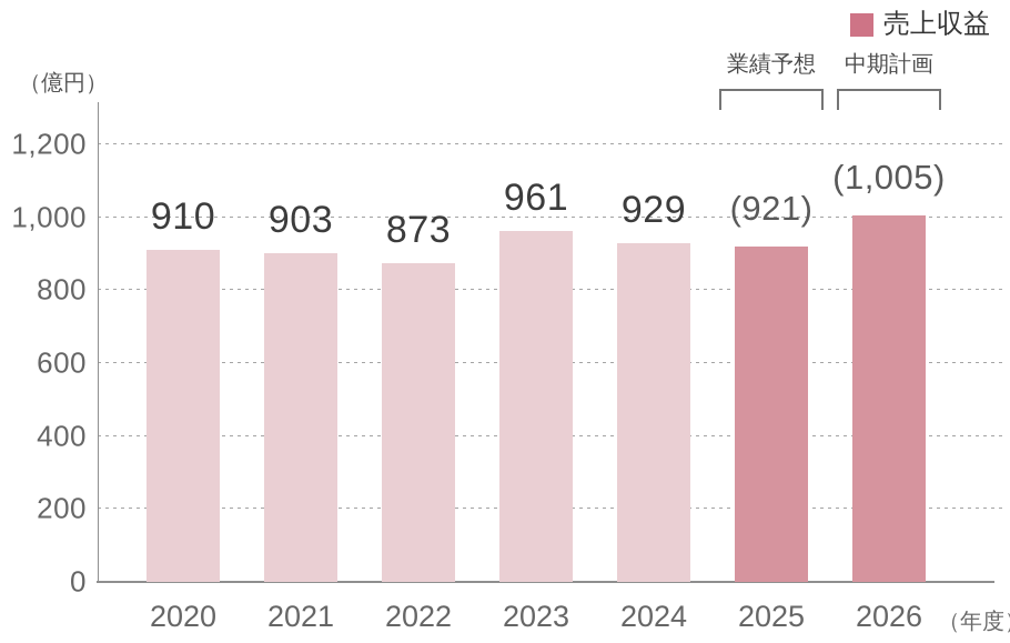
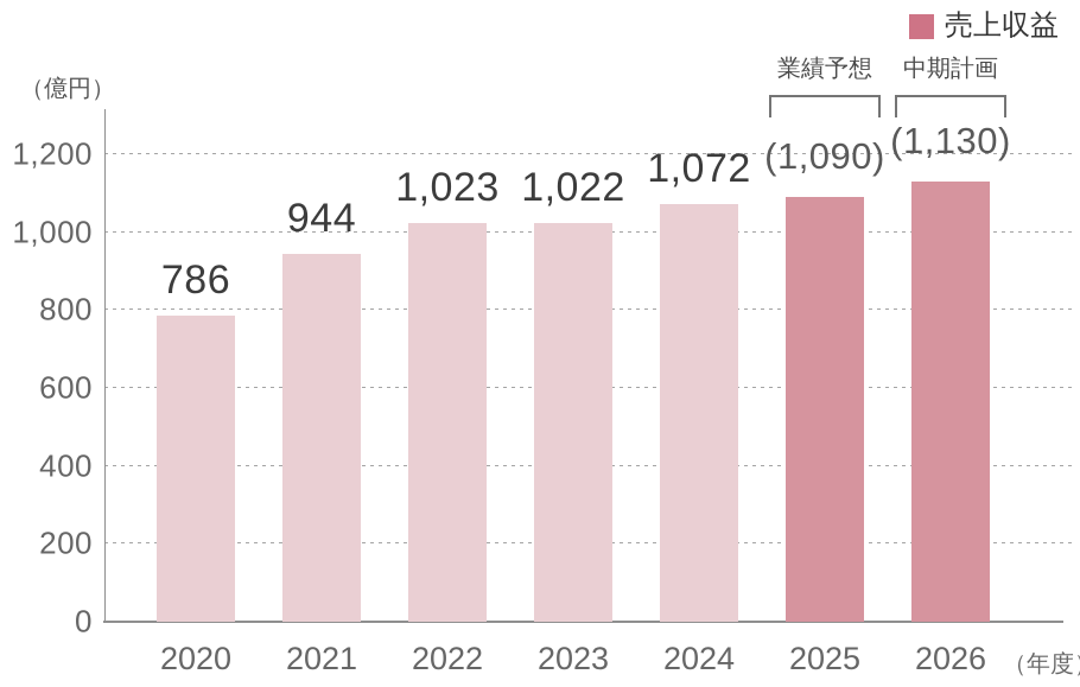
2020: 910 -> 786
2021: 903 -> 944
2022: 873 -> 1,023
2023: 961 -> 1,022
2024: 929 -> 1,072
2025: 921 -> 1,090
2026: 1,005 -> 1,130
